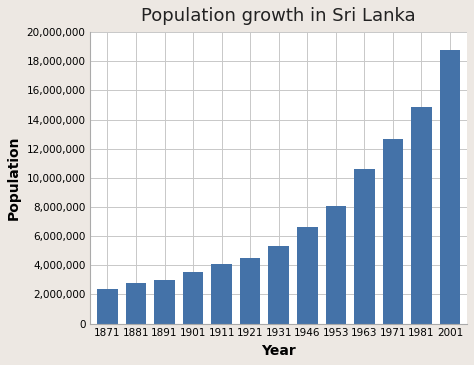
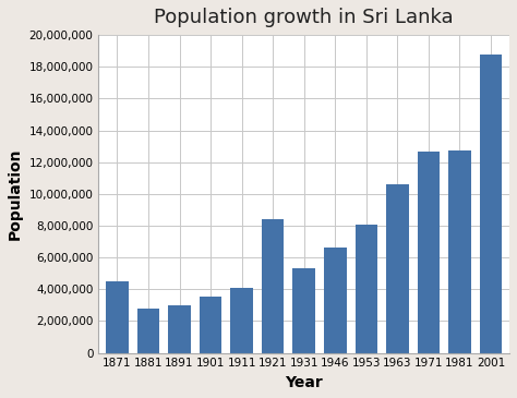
1871: 2,400,000 -> 4,500,000
1921: 4,500,000 -> 8,400,000
1981: 14,800,000 -> 12,700,000
